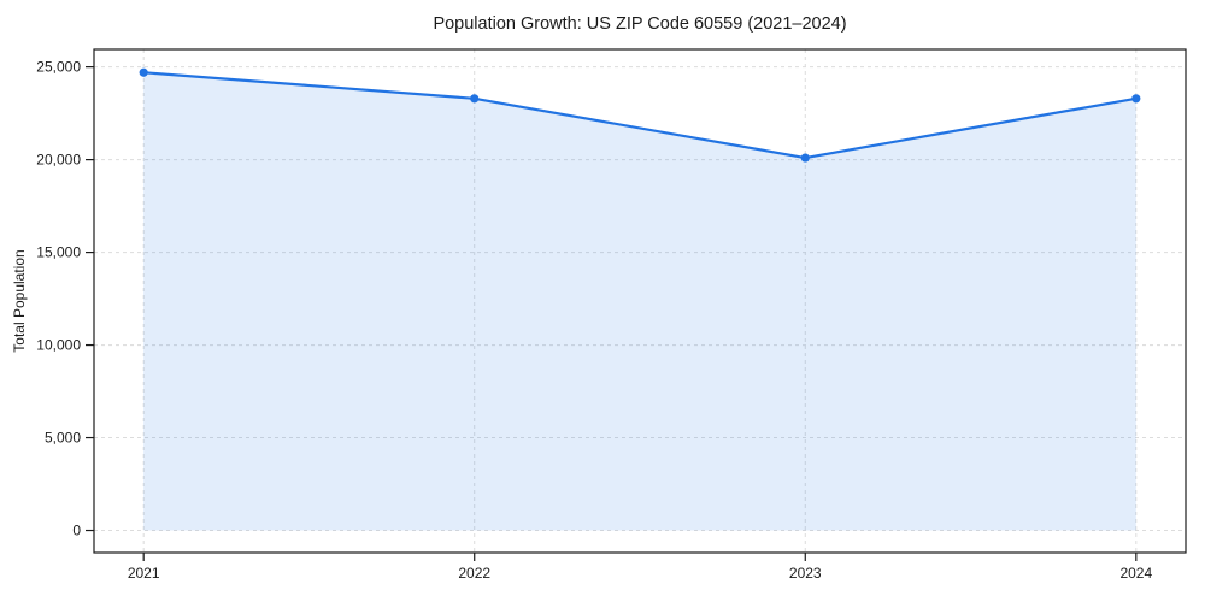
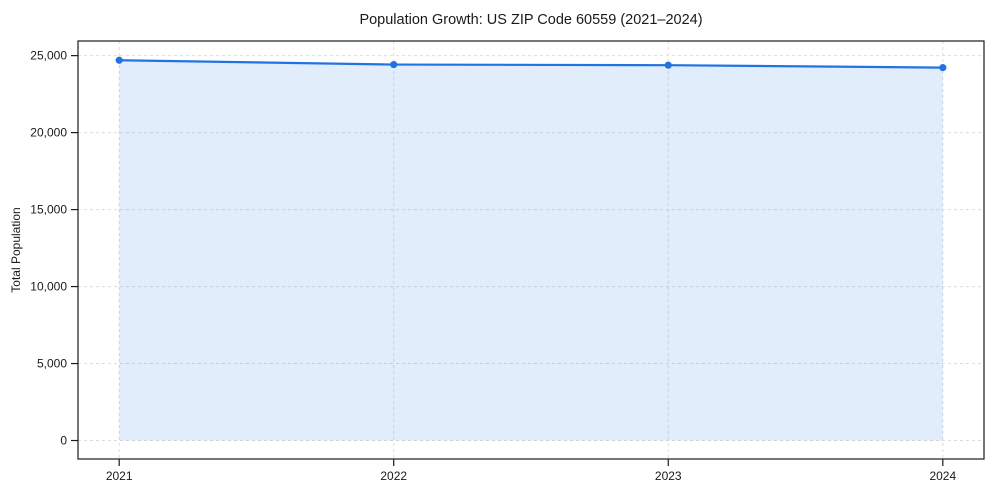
2022: 23300 -> 24400
2023: 20100 -> 24400
2024: 23300 -> 24200
